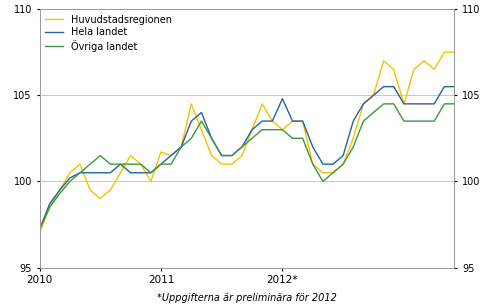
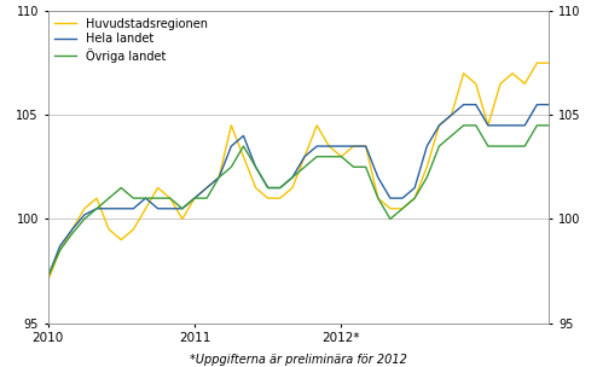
Huvudstadsregionen/2011: 101.7 -> 101.0
Hela landet/2012*: 104.8 -> 103.5
